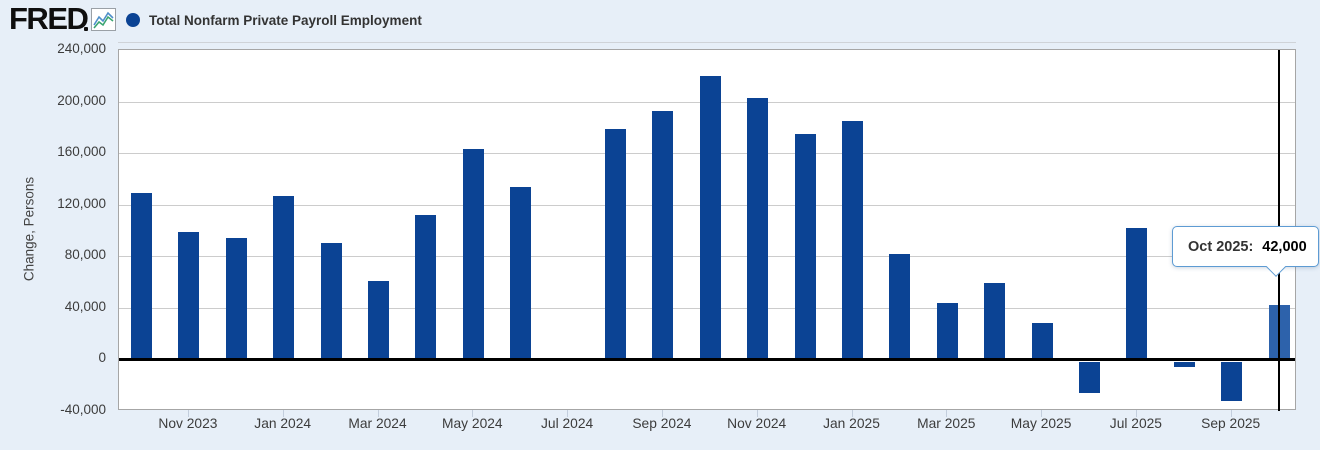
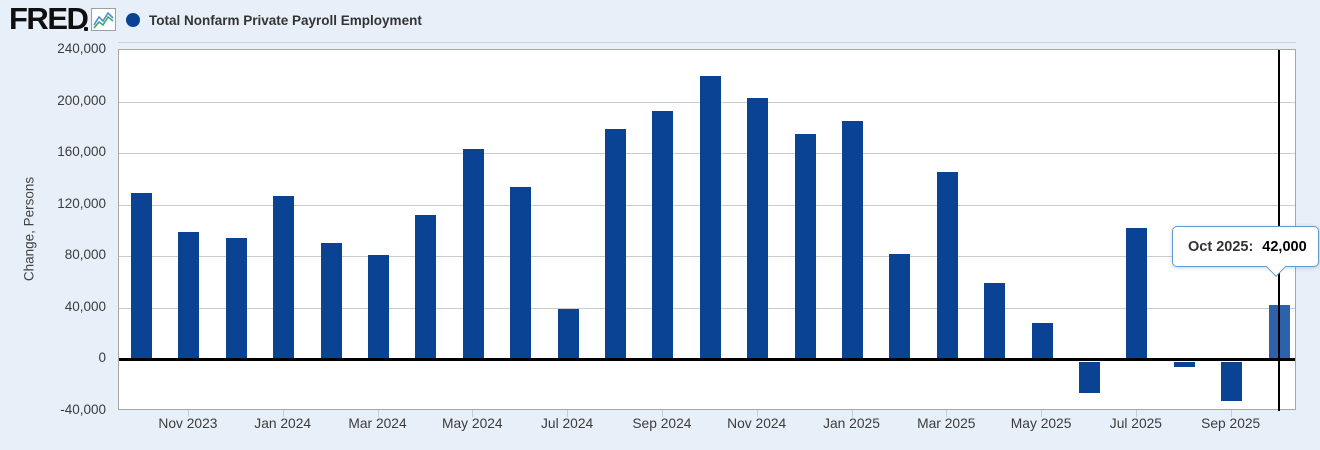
Mar 2024: 61000 -> 81000
Jul 2024: 1000 -> 39000
Mar 2025: 44000 -> 145000
